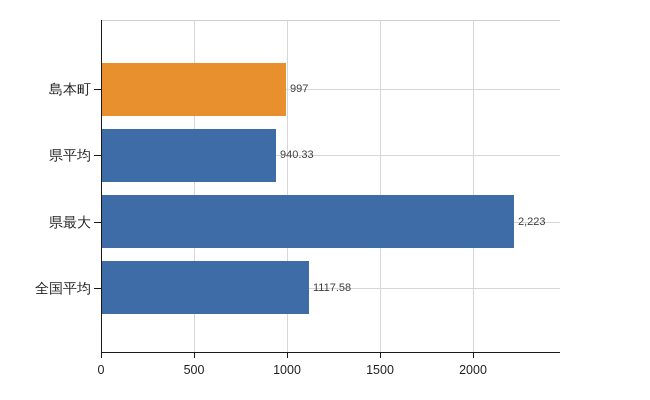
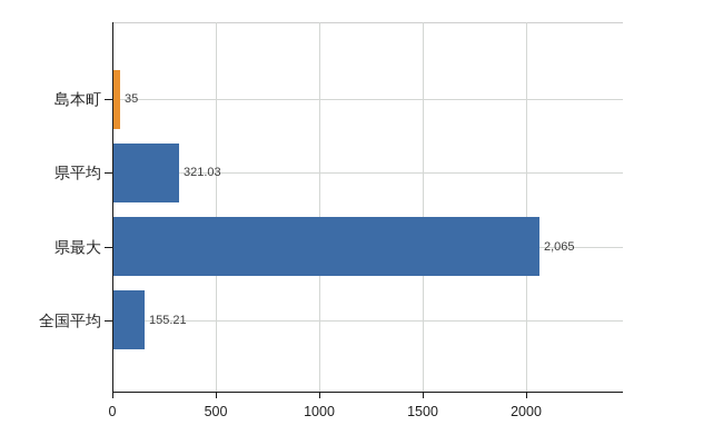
島本町: 997 -> 35
県平均: 940.33 -> 321.03
県最大: 2,223 -> 2,065
全国平均: 1117.58 -> 155.21
